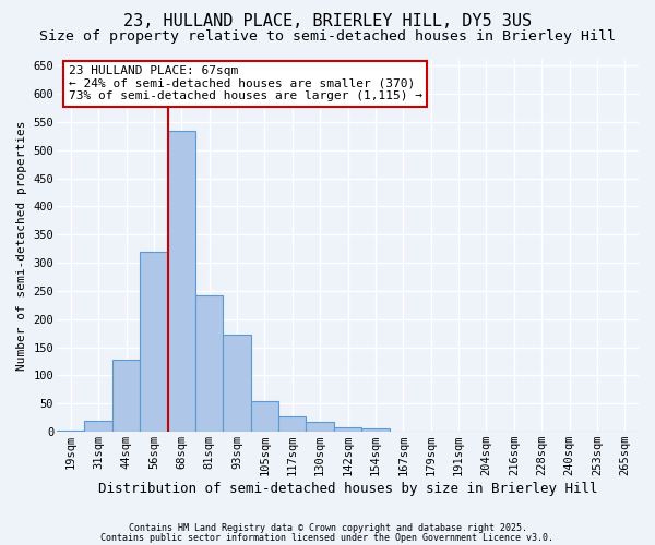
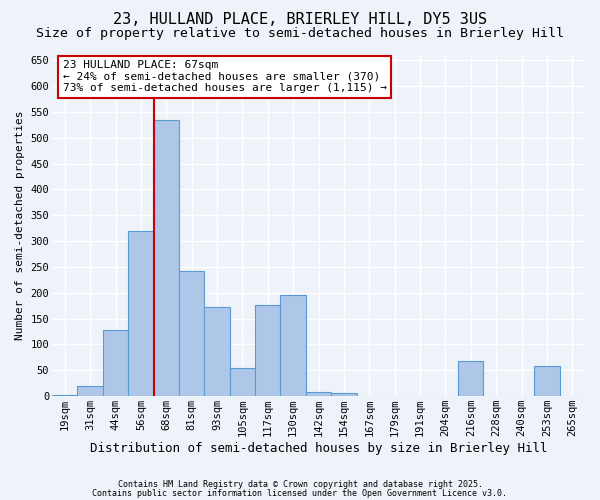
117sqm: 27 -> 176
130sqm: 17 -> 196
216sqm: 1 -> 68
253sqm: 1 -> 58
